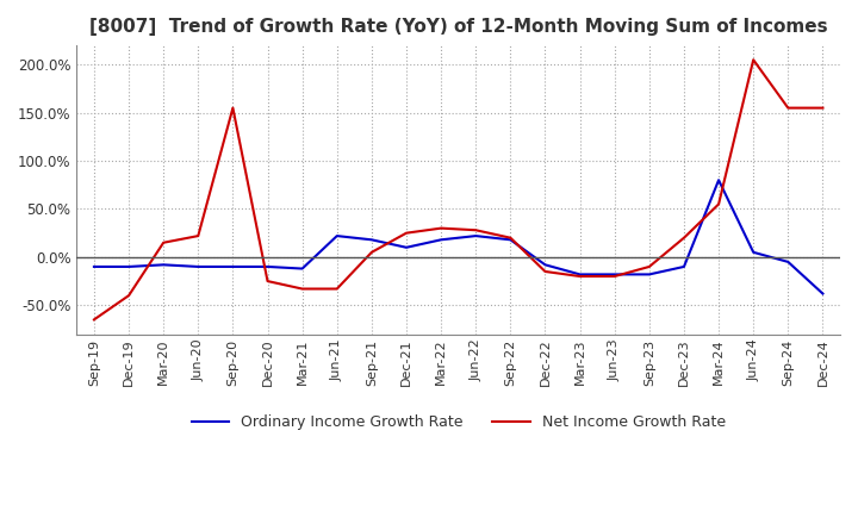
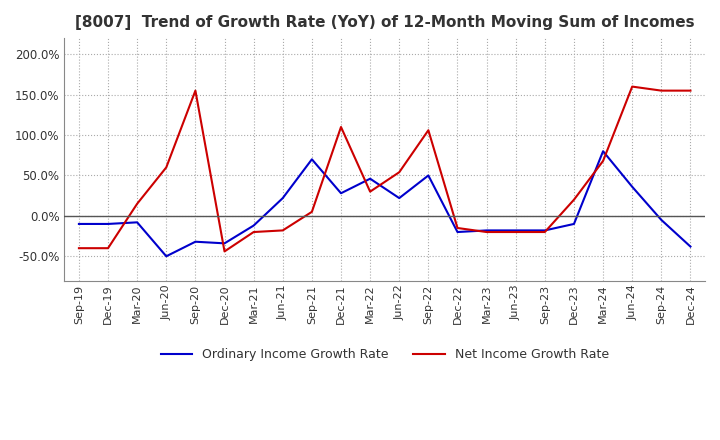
Net Income Growth Rate/Sep-19: -65% -> -40%
Ordinary Income Growth Rate/Jun-20: -10% -> -50%
Net Income Growth Rate/Jun-20: 22% -> 60%
Ordinary Income Growth Rate/Sep-20: -10% -> -32%
Ordinary Income Growth Rate/Dec-20: -10% -> -34%
Net Income Growth Rate/Dec-20: -25% -> -44%
Net Income Growth Rate/Mar-21: -33% -> -20%
Net Income Growth Rate/Jun-21: -33% -> -18%
Ordinary Income Growth Rate/Sep-21: 18% -> 70%
Ordinary Income Growth Rate/Dec-21: 10% -> 28%
Net Income Growth Rate/Dec-21: 25% -> 110%
Ordinary Income Growth Rate/Mar-22: 18% -> 46%
Net Income Growth Rate/Jun-22: 28% -> 54%
Ordinary Income Growth Rate/Sep-22: 18% -> 50%
Net Income Growth Rate/Sep-22: 20% -> 106%
Ordinary Income Growth Rate/Dec-22: -8% -> -20%
Net Income Growth Rate/Sep-23: -10% -> -20%
Net Income Growth Rate/Mar-24: 55% -> 68%
Ordinary Income Growth Rate/Jun-24: 5% -> 36%
Net Income Growth Rate/Jun-24: 205% -> 160%
